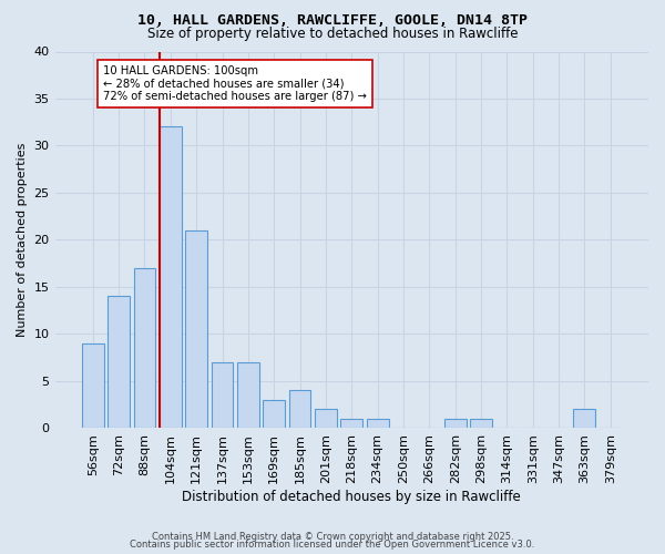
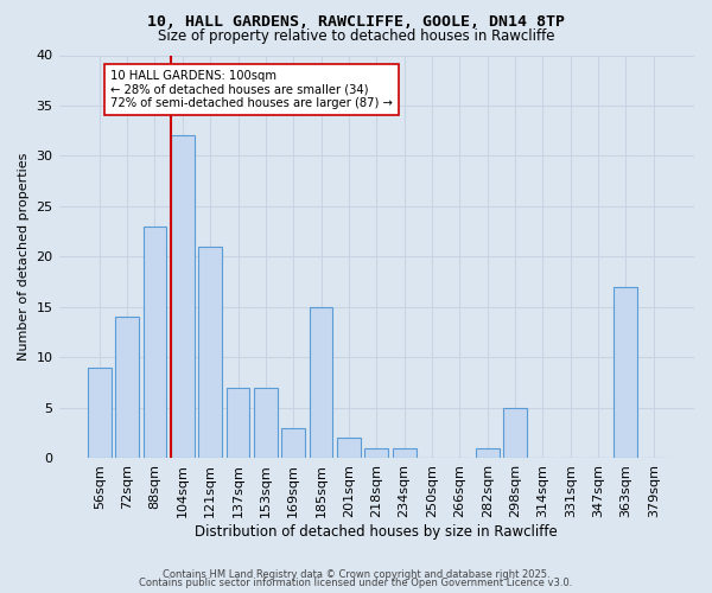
88sqm: 17 -> 23
185sqm: 4 -> 15
298sqm: 1 -> 5
363sqm: 2 -> 17
